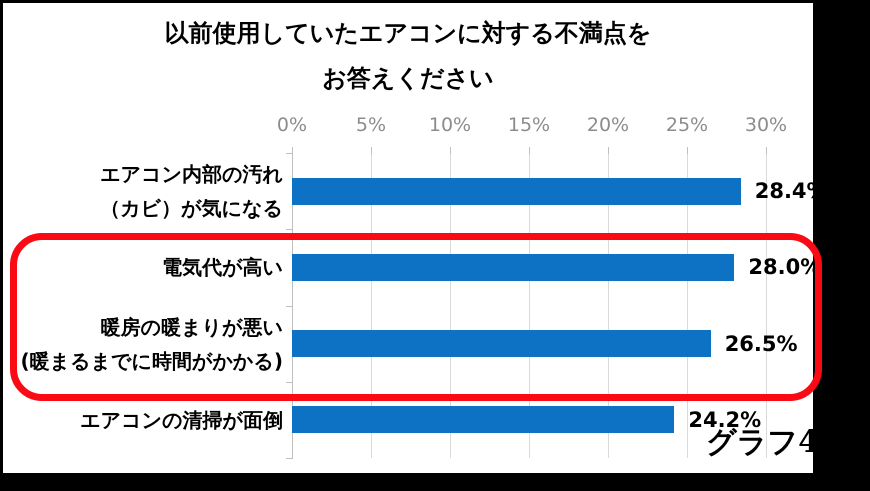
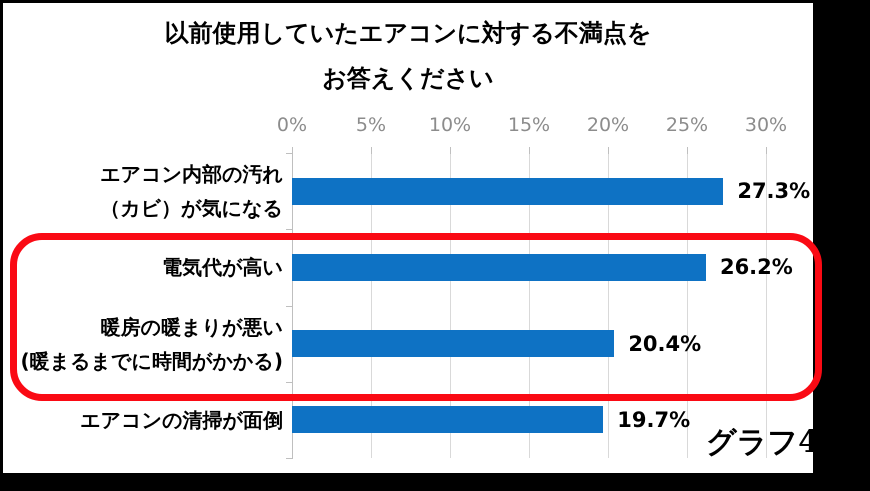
エアコン内部の汚れ（カビ）が気になる: 28.4% -> 27.3%
電気代が高い: 28.0% -> 26.2%
暖房の暖まりが悪い(暖まるまでに時間がかかる): 26.5% -> 20.4%
エアコンの清掃が面倒: 24.2% -> 19.7%
